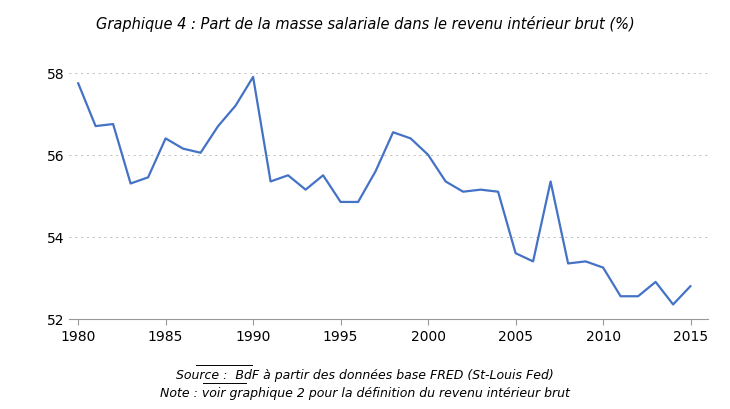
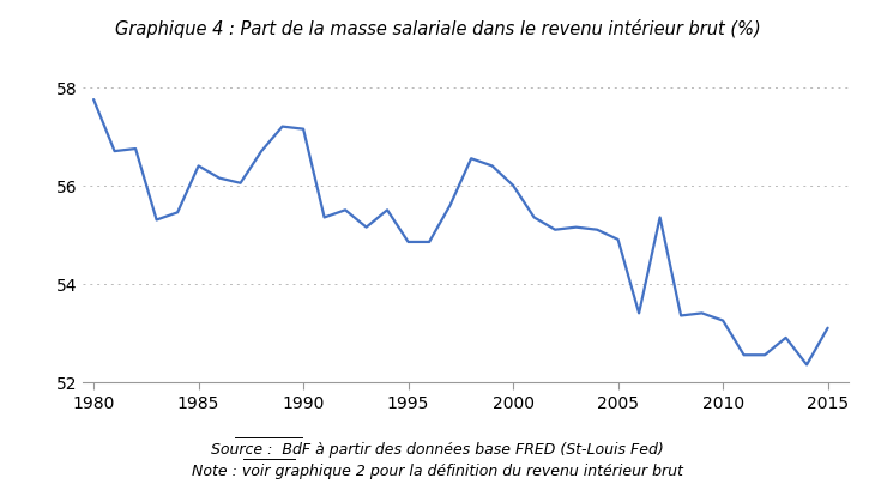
1990: 57.90 -> 57.15
2005: 53.60 -> 54.90
2015: 52.80 -> 53.10
